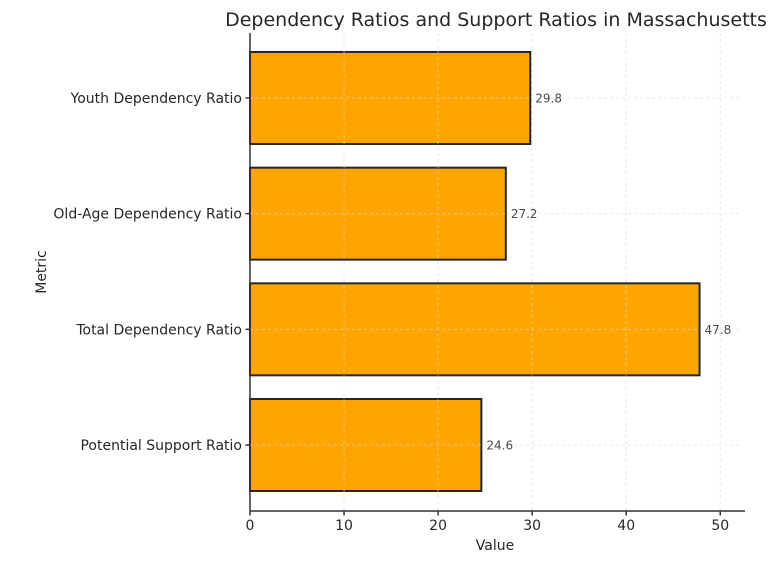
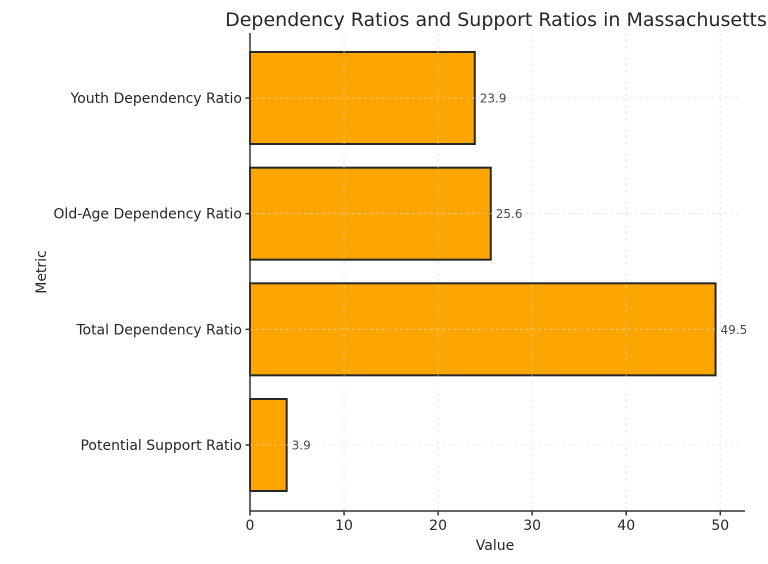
Youth Dependency Ratio: 29.8 -> 23.9
Old-Age Dependency Ratio: 27.2 -> 25.6
Total Dependency Ratio: 47.8 -> 49.5
Potential Support Ratio: 24.6 -> 3.9
